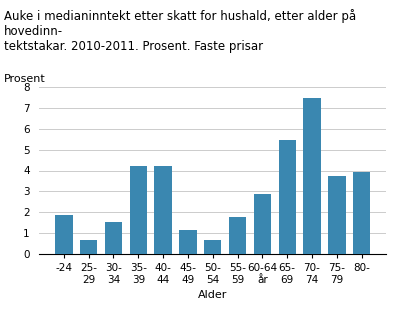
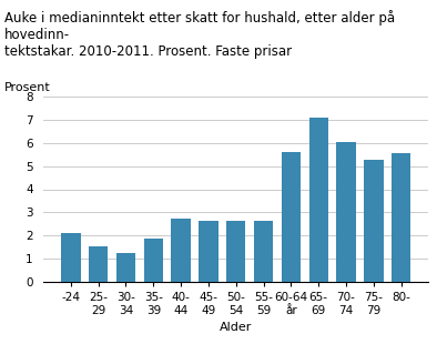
-24: 1.85 -> 2.10
25- 29: 0.70 -> 1.55
30- 34: 1.55 -> 1.25
35- 39: 4.20 -> 1.85
40- 44: 4.20 -> 2.75
45- 49: 1.15 -> 2.65
50- 54: 0.70 -> 2.65
55- 59: 1.80 -> 2.65
60-64 år: 2.90 -> 5.60
65- 69: 5.45 -> 7.10
70- 74: 7.45 -> 6.05
75- 79: 3.75 -> 5.25
80-: 3.95 -> 5.55
